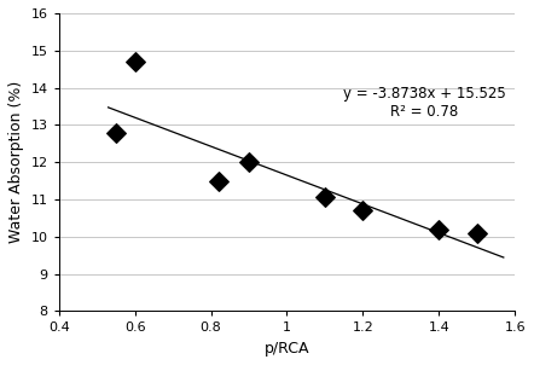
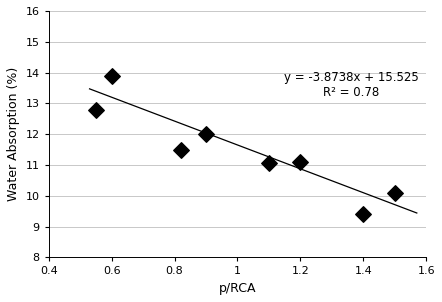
0.6: 14.70 -> 13.90
1.2: 10.70 -> 11.10
1.4: 10.20 -> 9.40
